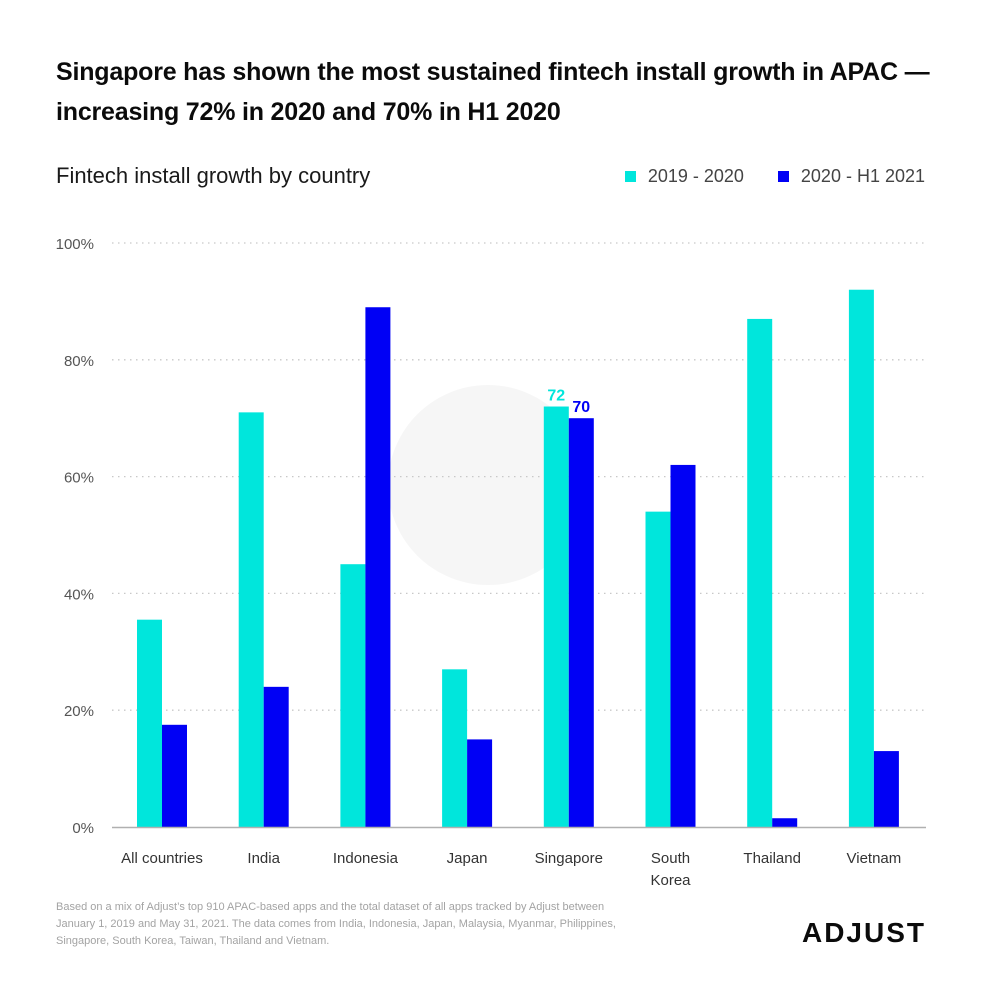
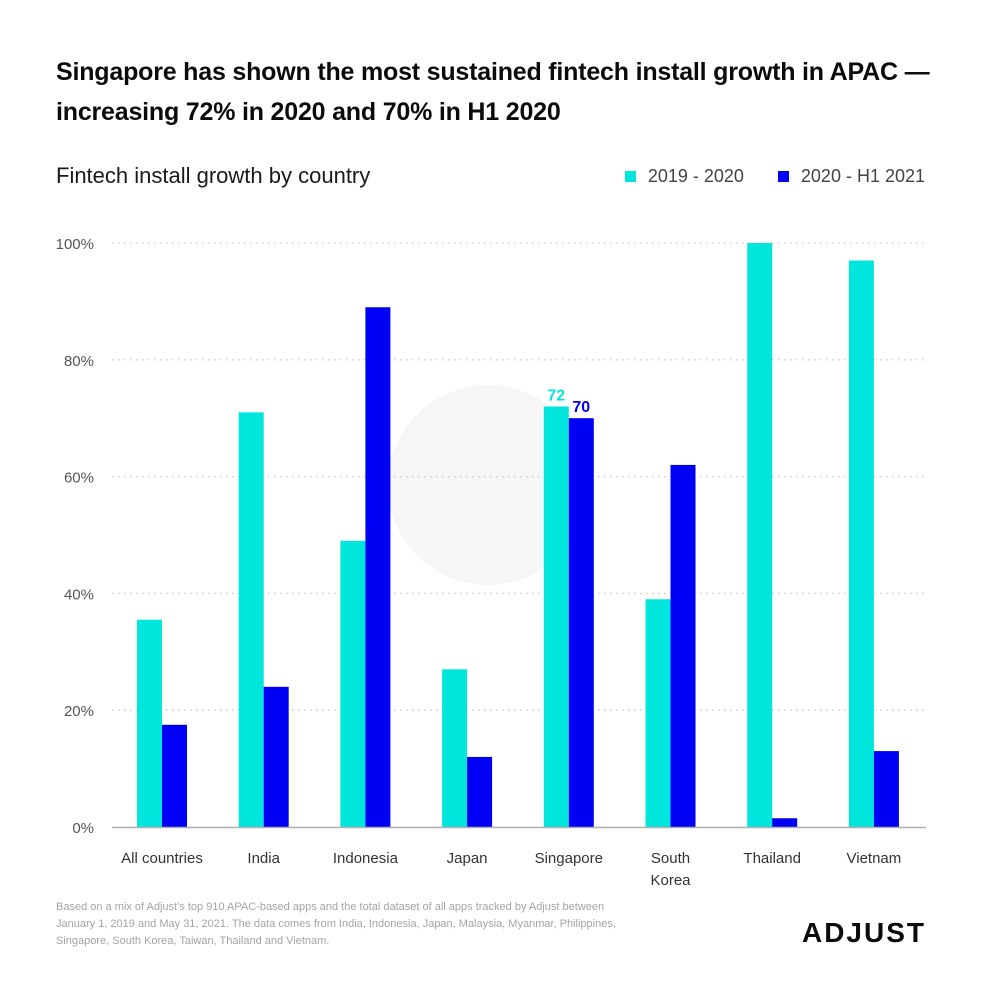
2019 - 2020/Indonesia: 45% -> 49%
2020 - H1 2021/Japan: 15% -> 12%
2019 - 2020/South Korea: 54% -> 39%
2019 - 2020/Thailand: 87% -> 100%
2019 - 2020/Vietnam: 92% -> 97%
